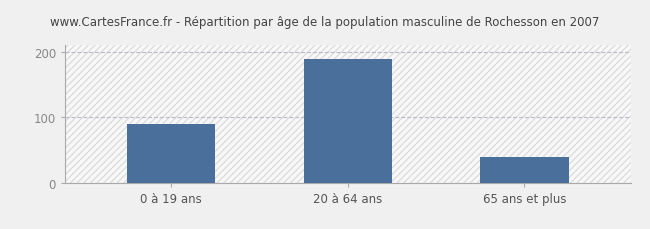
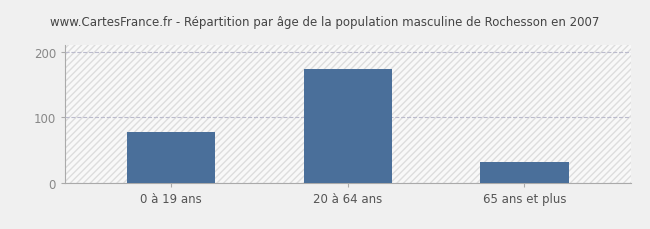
0 à 19 ans: 90 -> 78
20 à 64 ans: 188 -> 174
65 ans et plus: 40 -> 32
